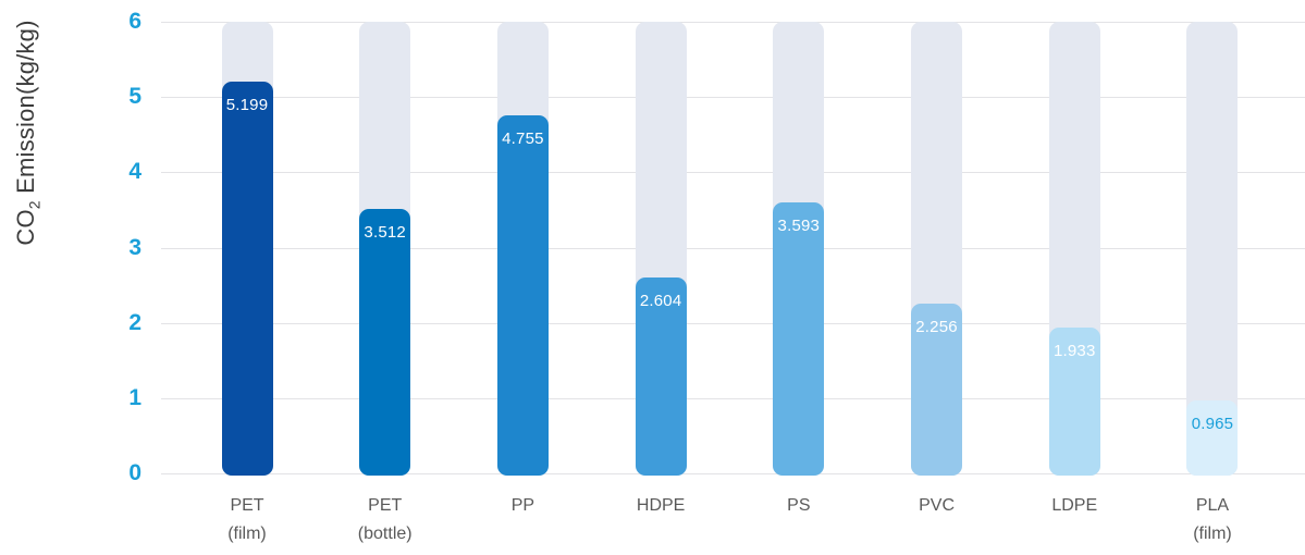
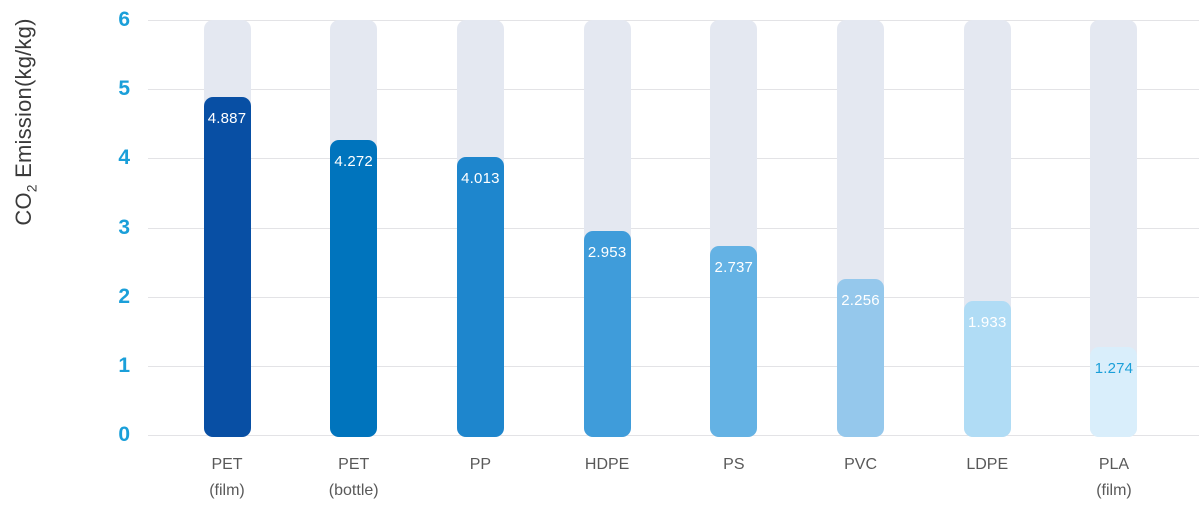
PET (film): 5.199 -> 4.887
PET (bottle): 3.512 -> 4.272
PP: 4.755 -> 4.013
HDPE: 2.604 -> 2.953
PS: 3.593 -> 2.737
PLA (film): 0.965 -> 1.274
